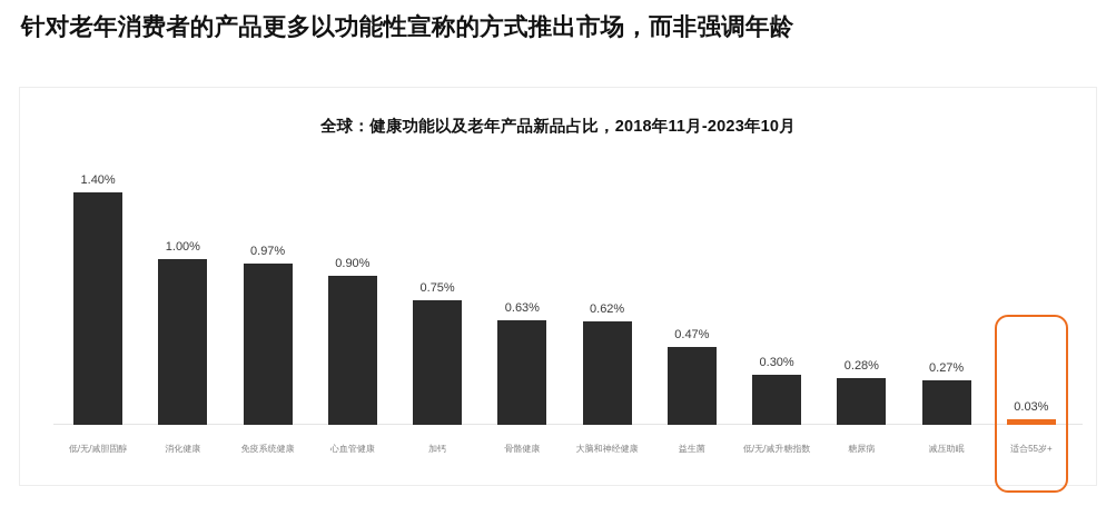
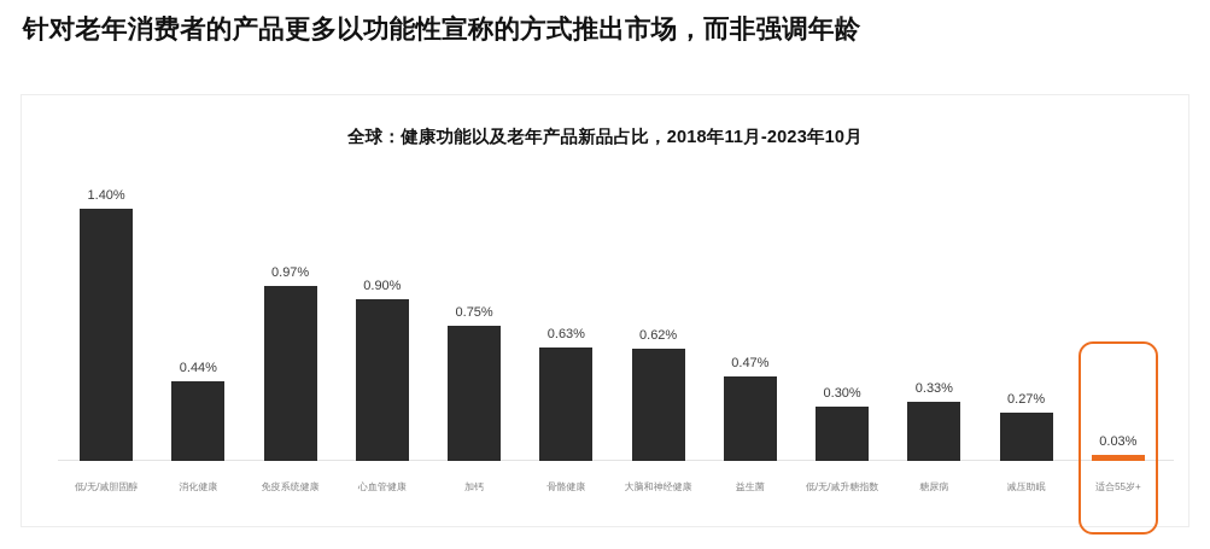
消化健康: 1.00% -> 0.44%
糖尿病: 0.28% -> 0.33%
